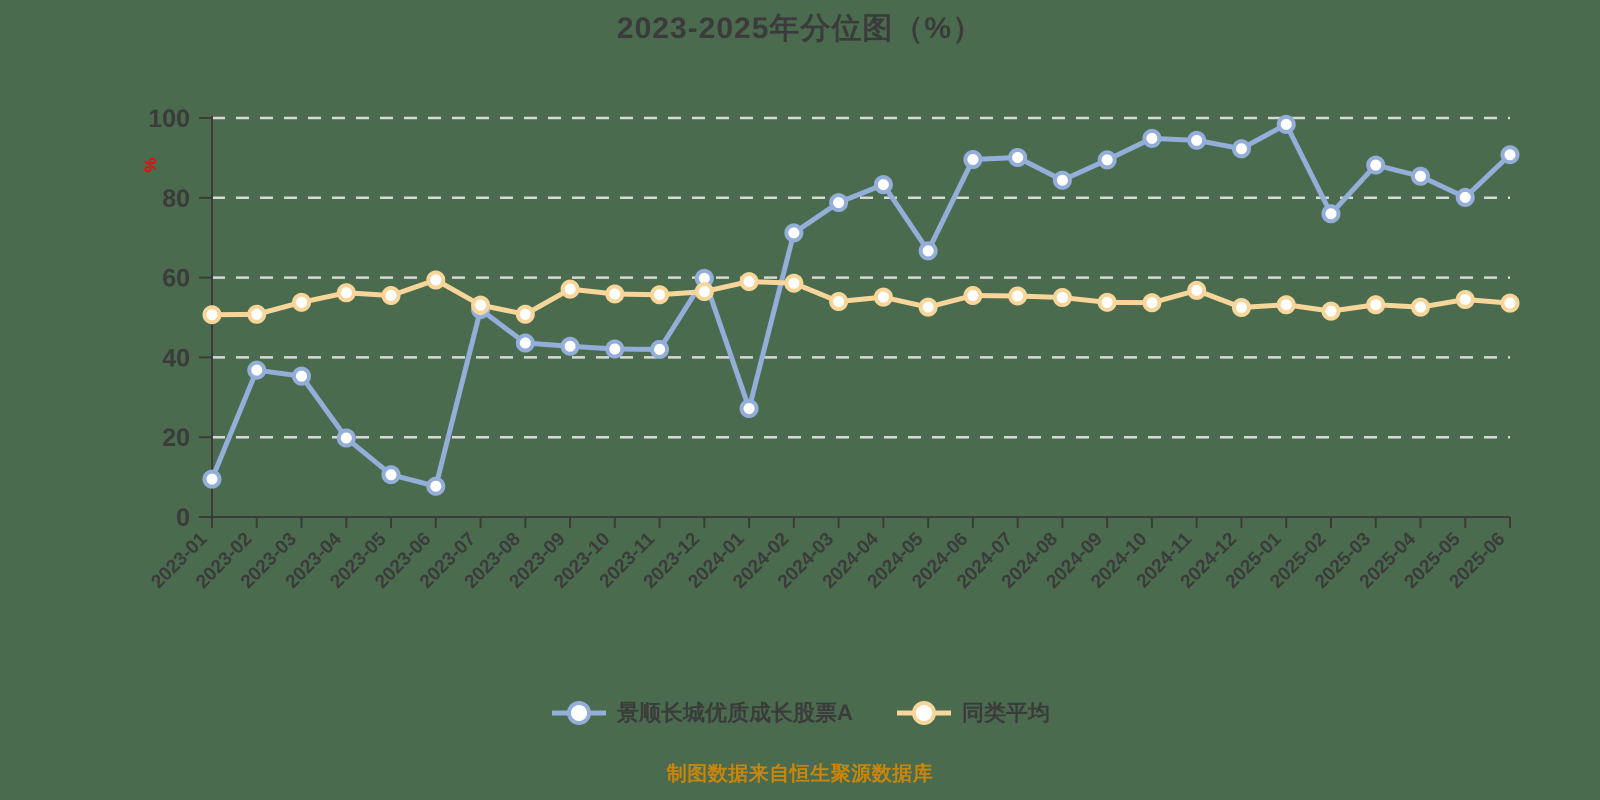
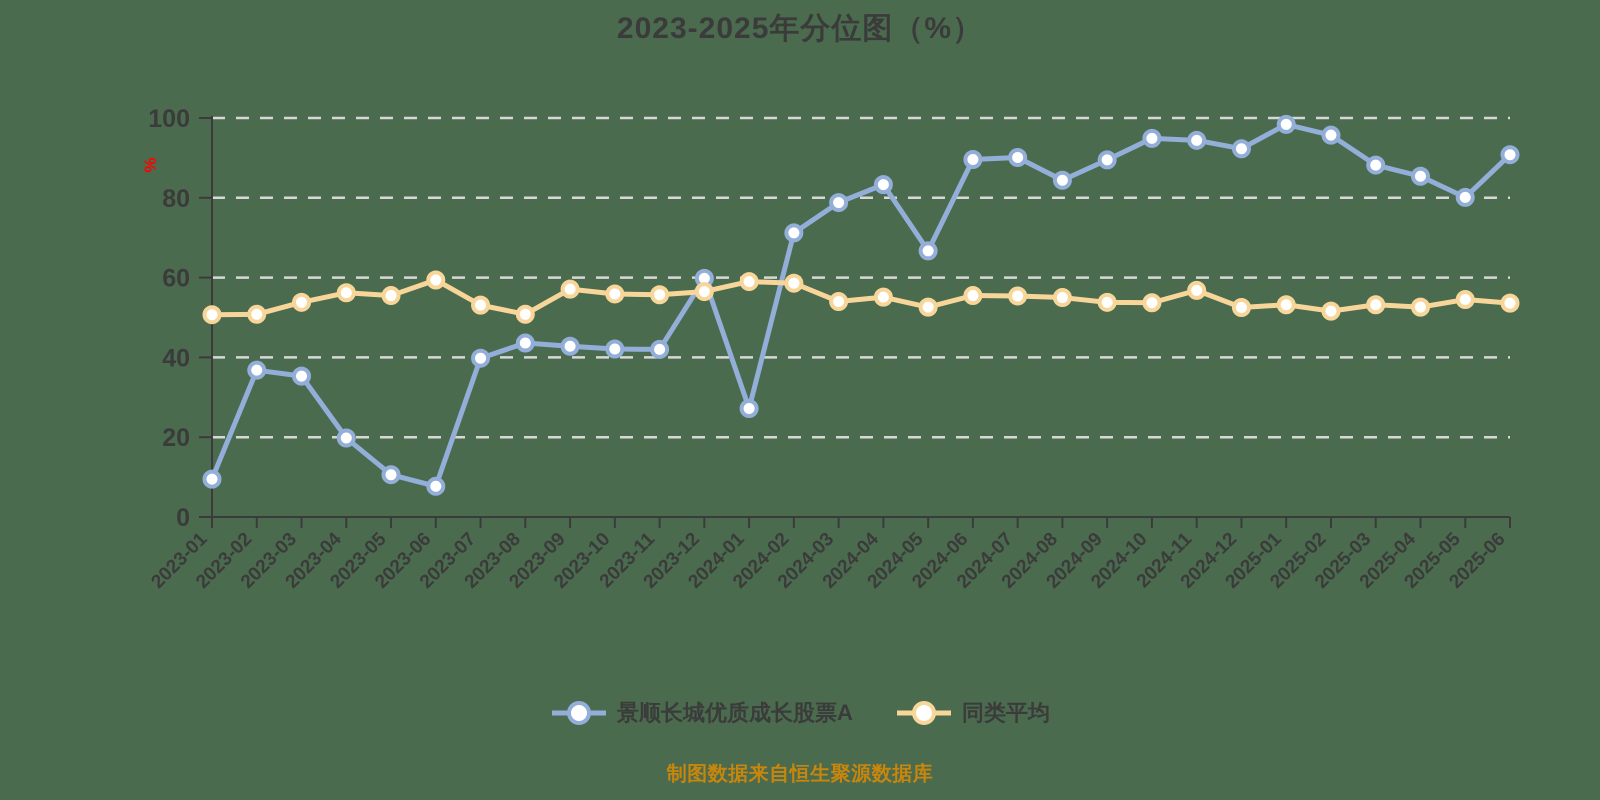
景顺长城优质成长股票A/2023-07: 52 -> 40
景顺长城优质成长股票A/2025-02: 76 -> 96
